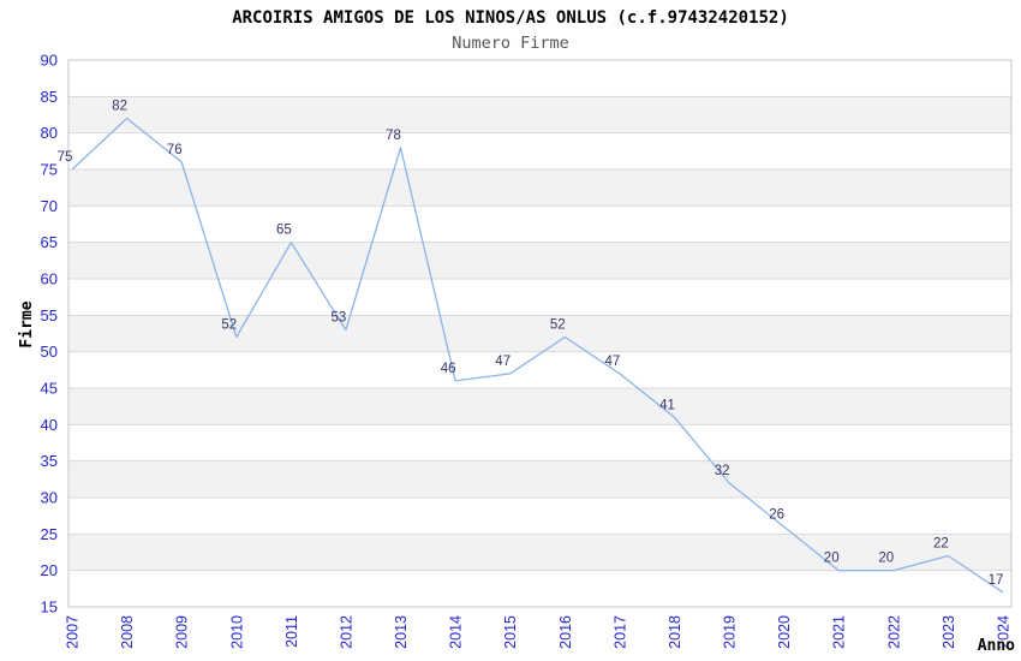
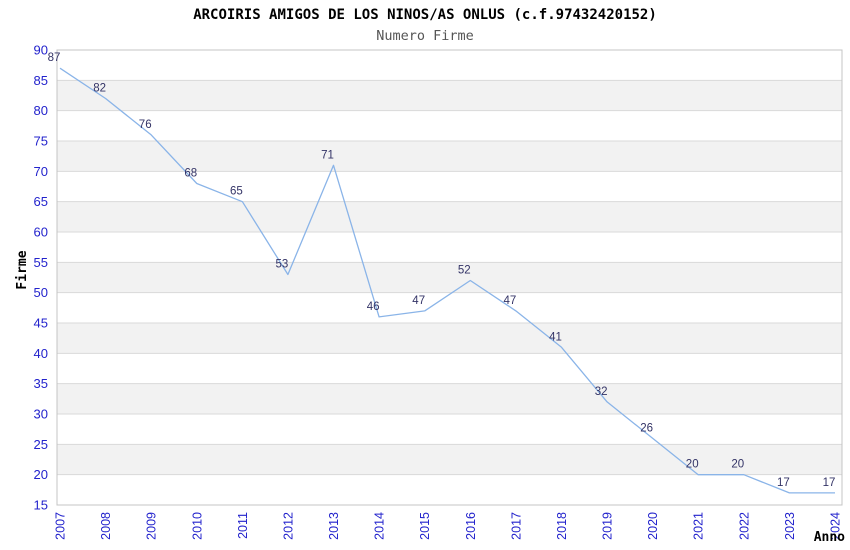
2007: 75 -> 87
2010: 52 -> 68
2013: 78 -> 71
2023: 22 -> 17
